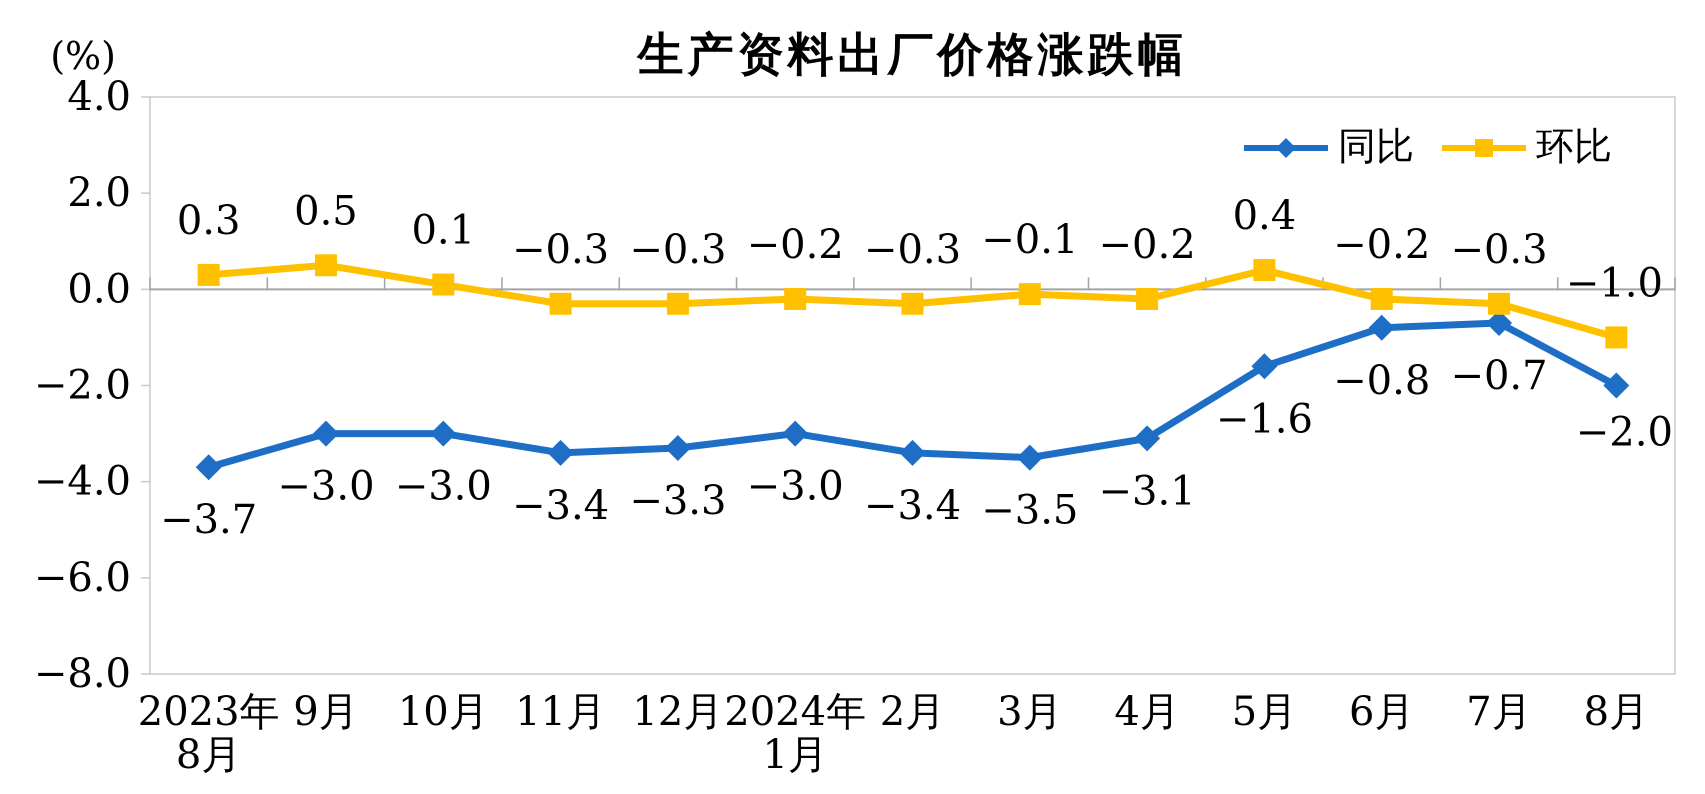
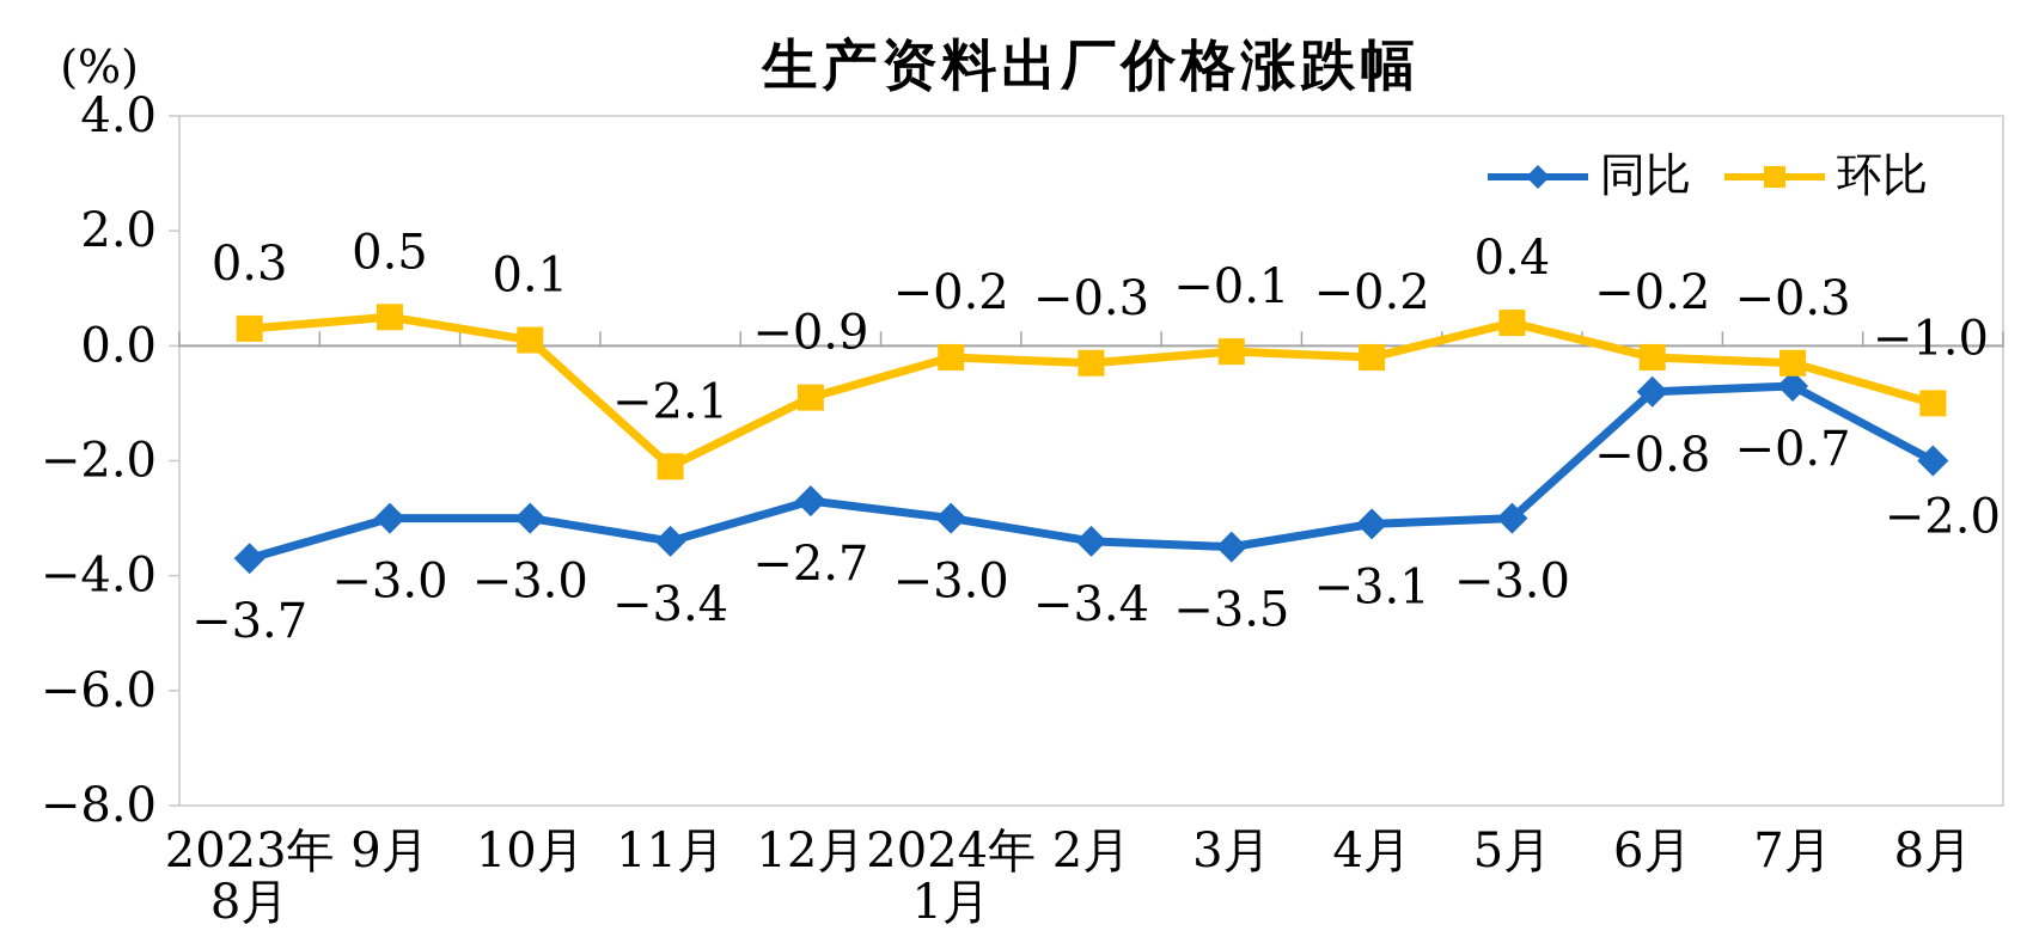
环比/11月: −0.3 -> −2.1
同比/12月: −3.3 -> −2.7
环比/12月: −0.3 -> −0.9
同比/5月: −1.6 -> −3.0
